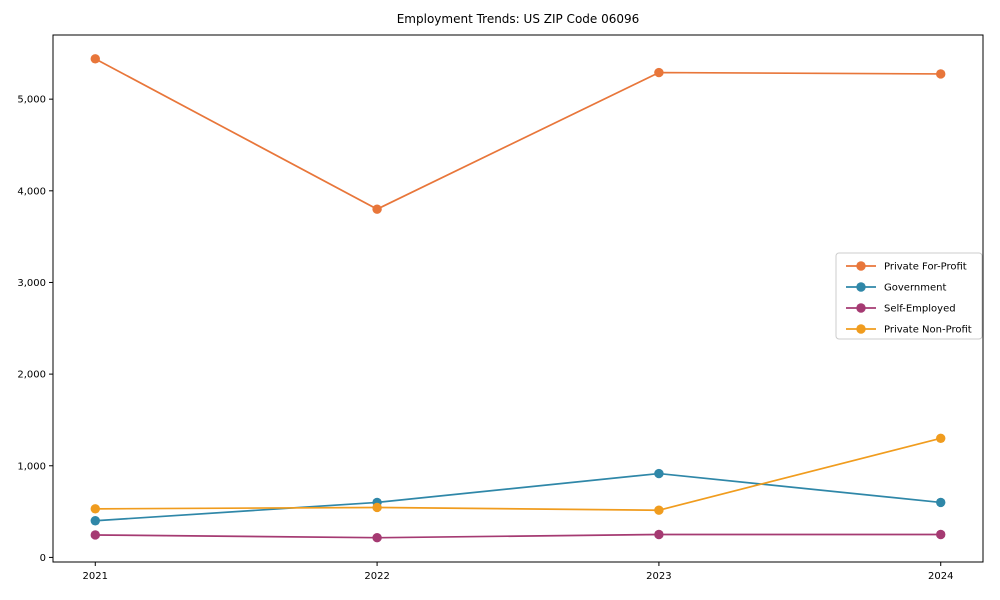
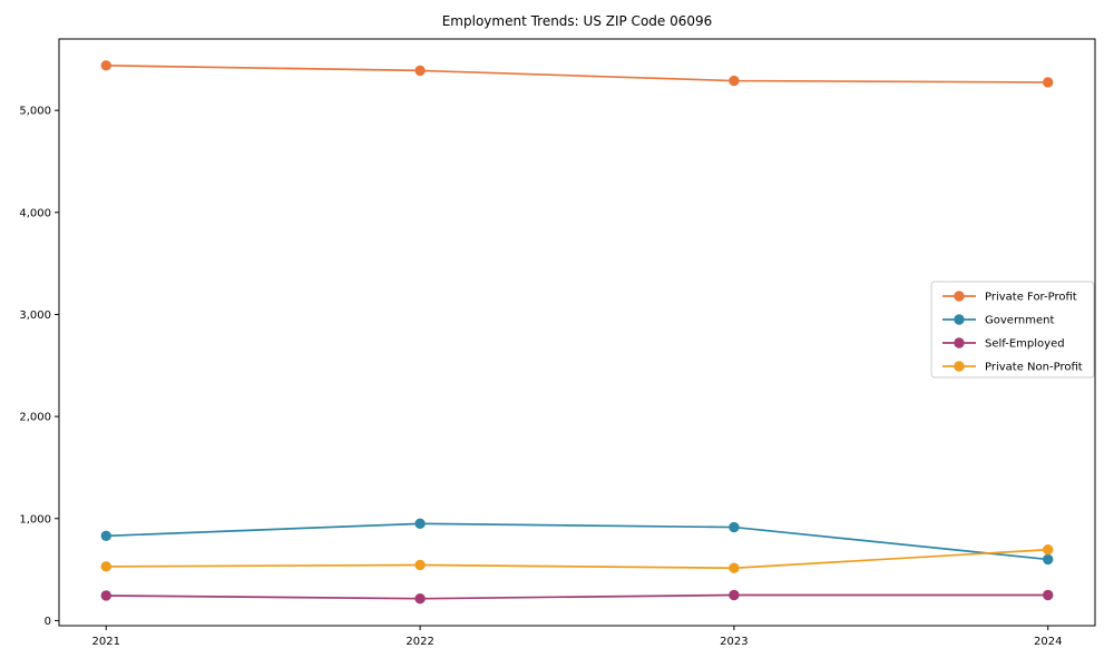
Government/2021: 400 -> 800
Private For-Profit/2022: 3800 -> 5400
Government/2022: 600 -> 1000
Private Non-Profit/2024: 1300 -> 700
